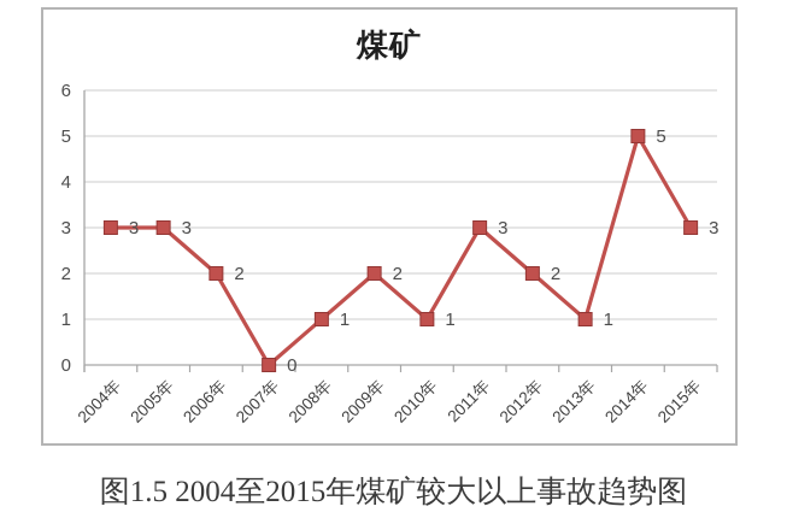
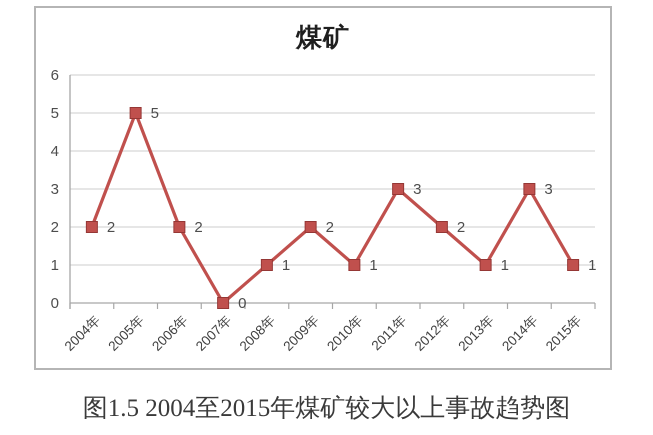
2004年: 3 -> 2
2005年: 3 -> 5
2014年: 5 -> 3
2015年: 3 -> 1
